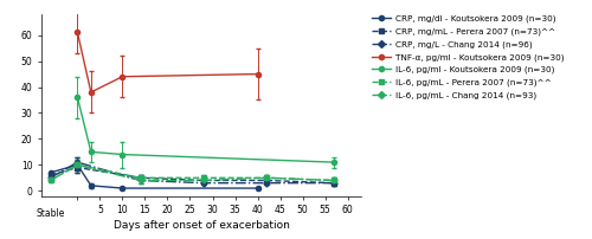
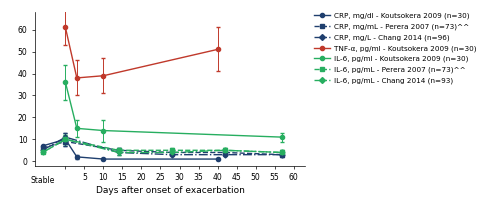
TNF-α, pg/ml - Koutsokera 2009 (n=30)/10: 44 -> 39
TNF-α, pg/ml - Koutsokera 2009 (n=30)/40: 45 -> 51
